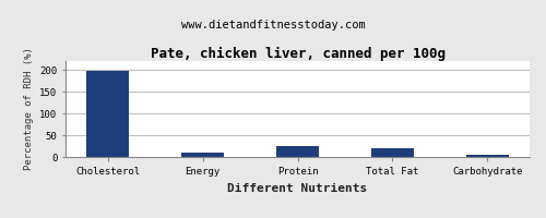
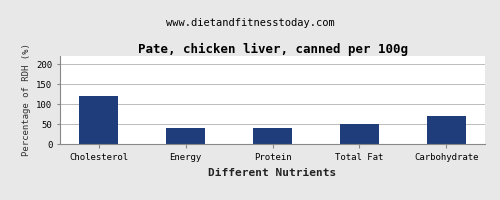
Cholesterol: 198 -> 120
Energy: 10 -> 40
Protein: 25 -> 40
Total Fat: 21 -> 50
Carbohydrate: 5 -> 70
